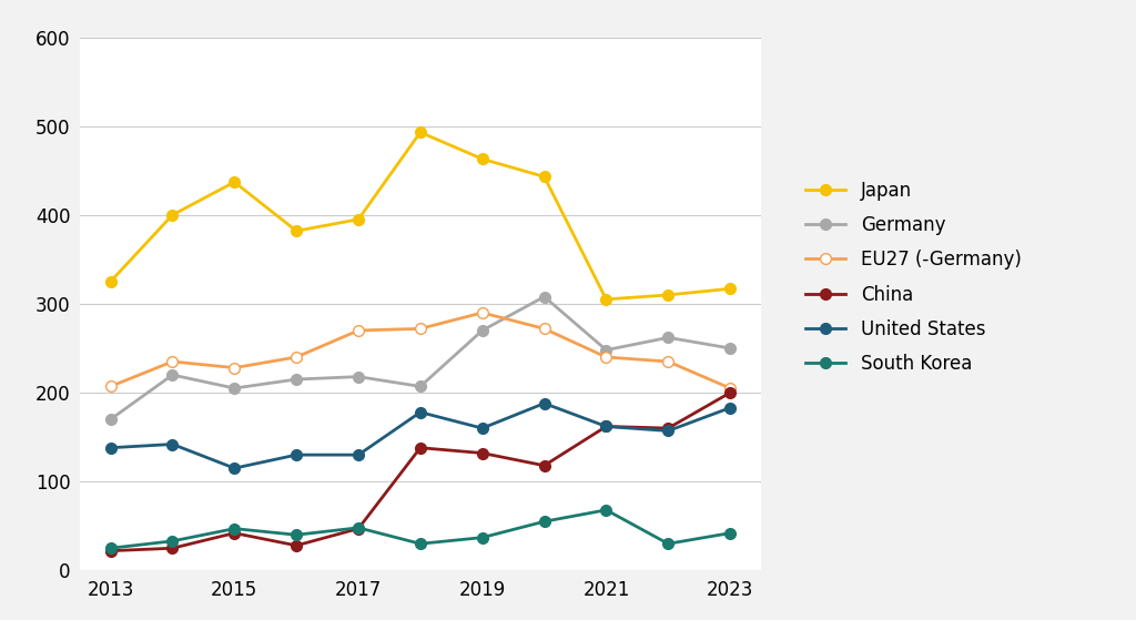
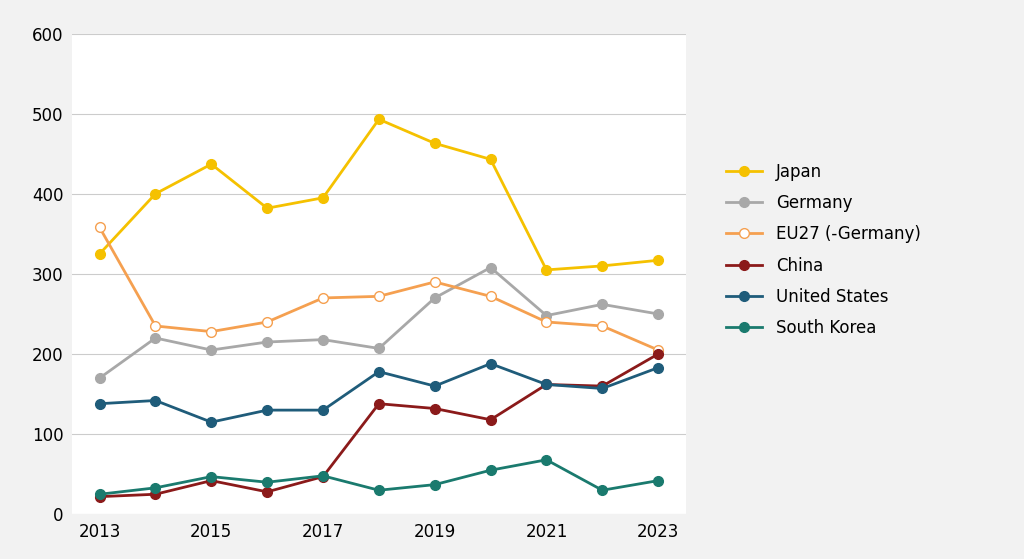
EU27 (-Germany)/2013: 207 -> 358
